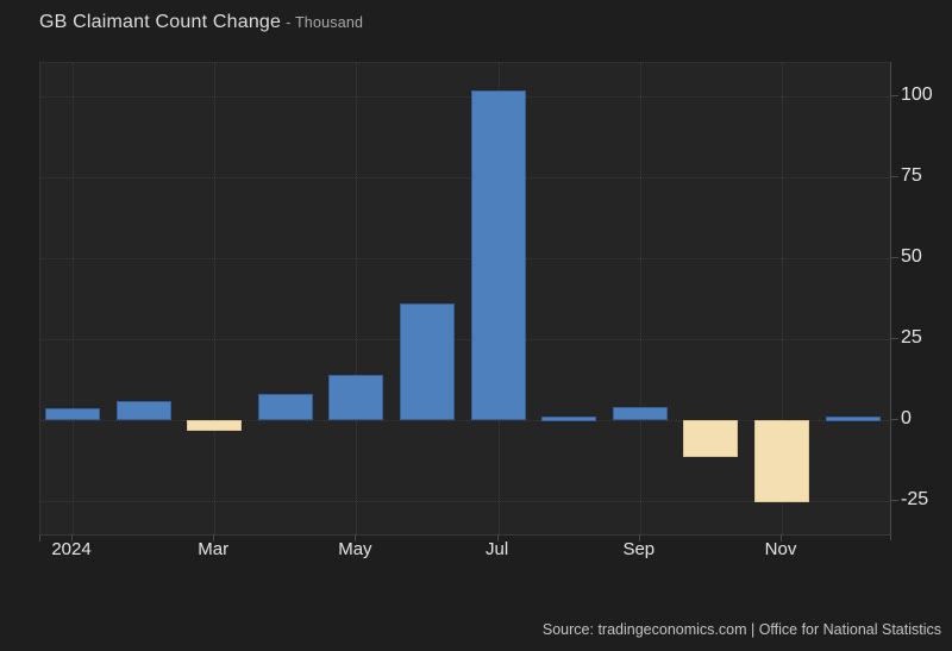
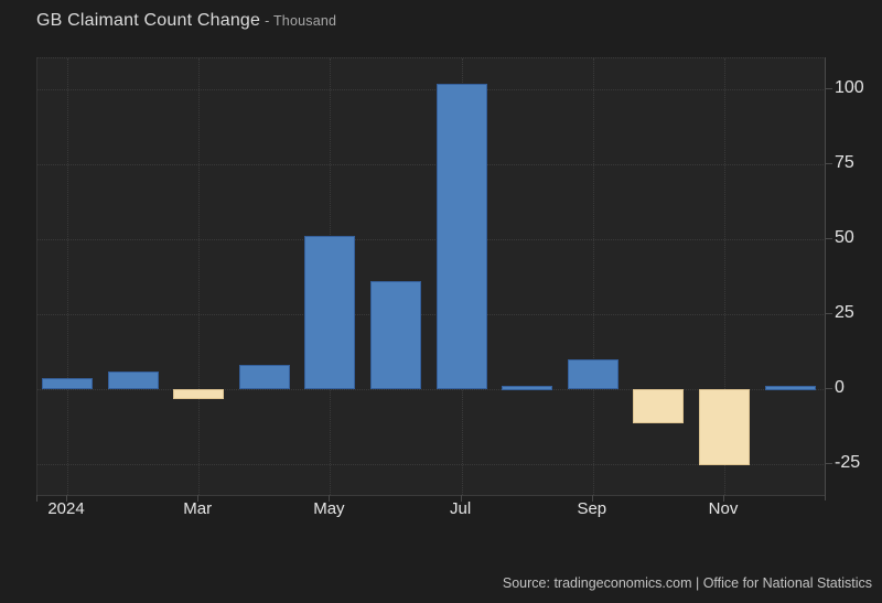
May: 14 -> 51
Sep: 4 -> 10
